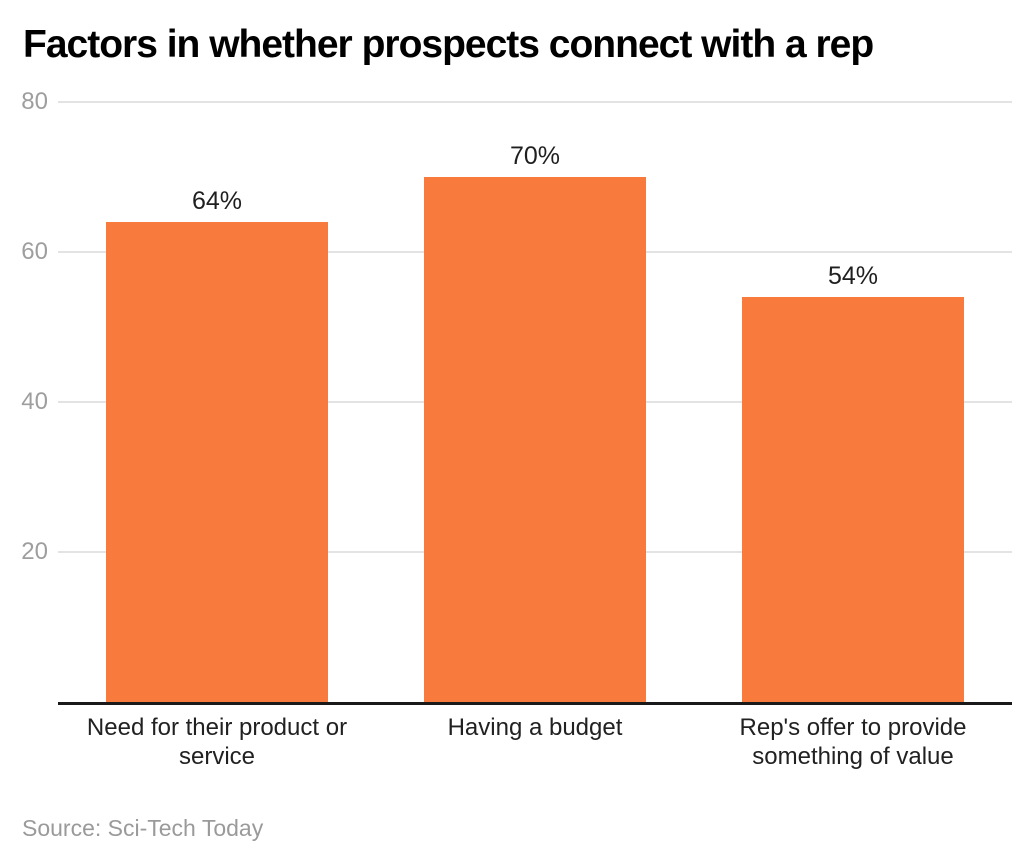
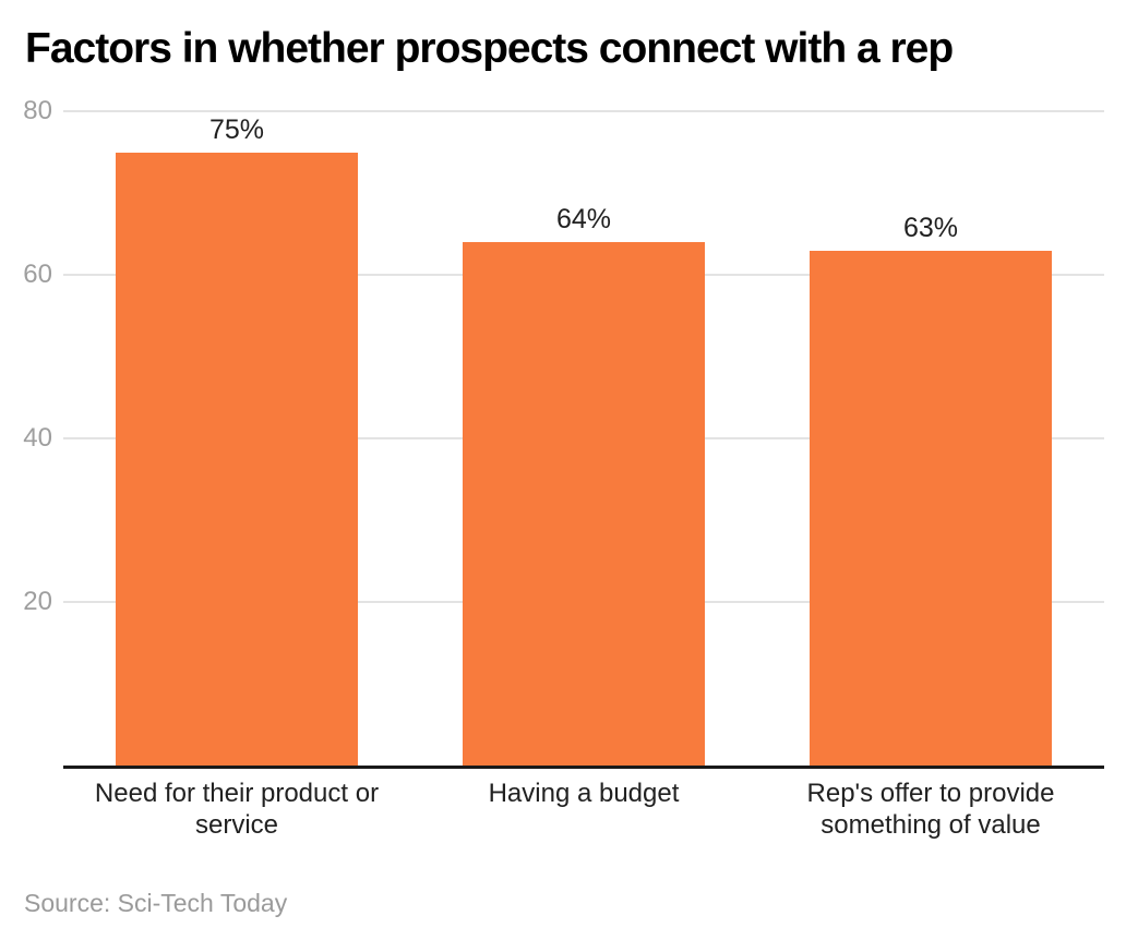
Need for their product or service: 64% -> 75%
Having a budget: 70% -> 64%
Rep's offer to provide something of value: 54% -> 63%
